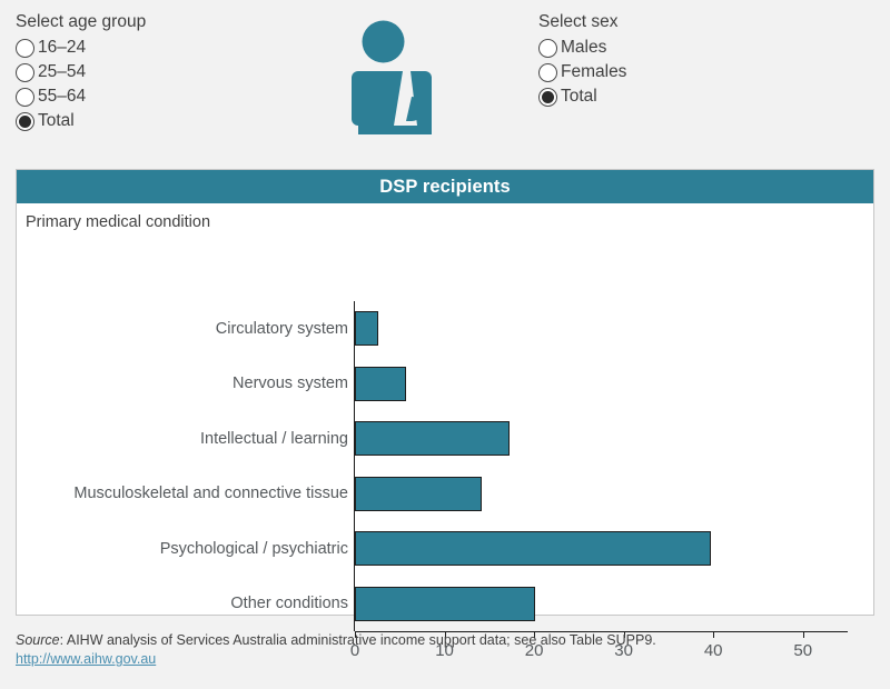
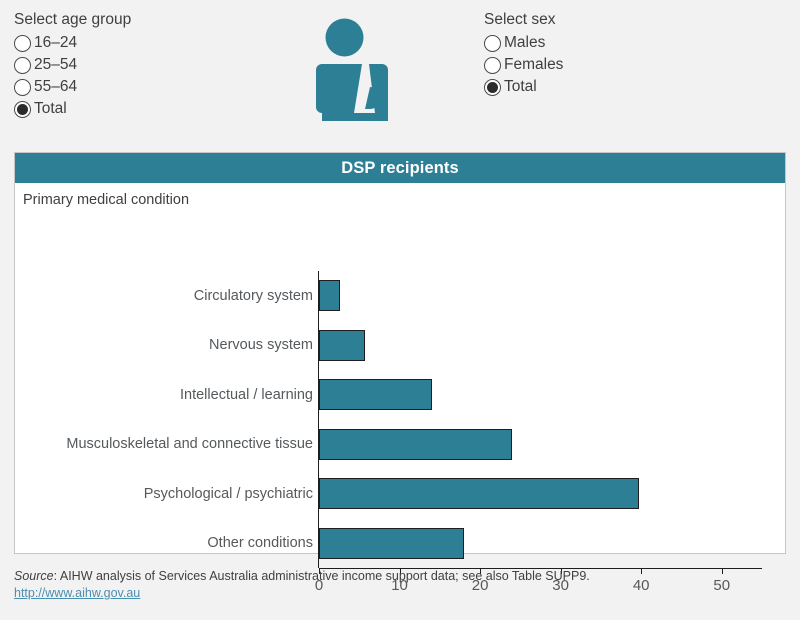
Intellectual / learning: 17 -> 14
Musculoskeletal and connective tissue: 14 -> 24
Other conditions: 20 -> 18
